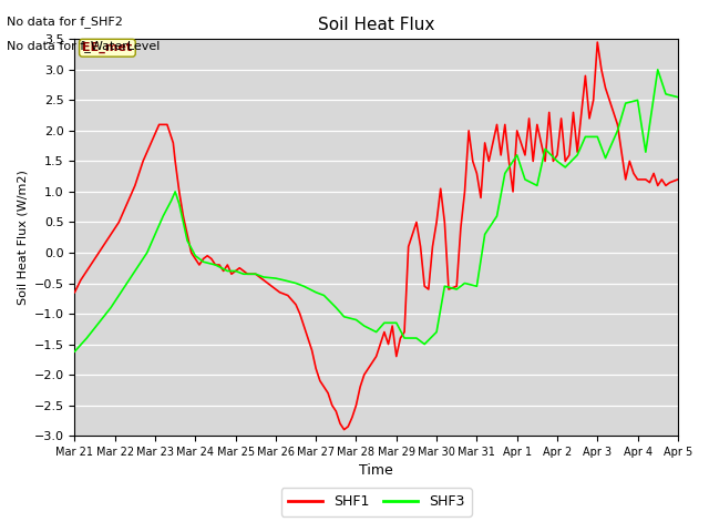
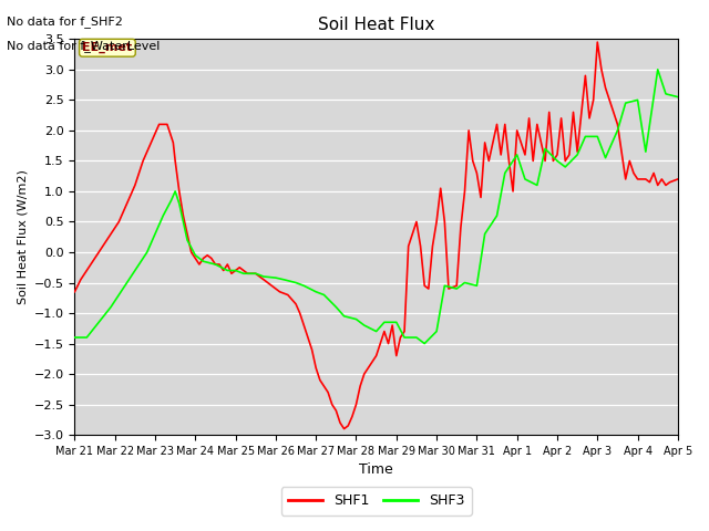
SHF3/Mar 21: -1.62 -> -1.40
